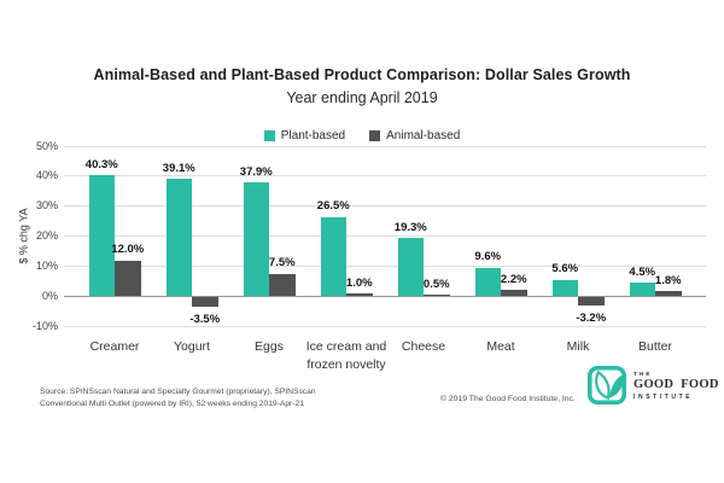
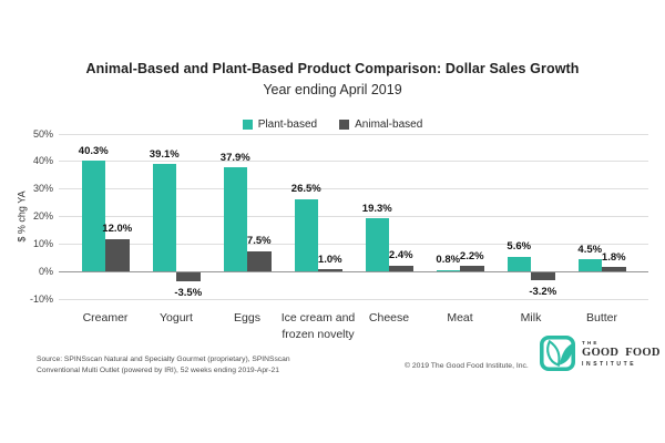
Animal-based/Cheese: 0.5% -> 2.4%
Plant-based/Meat: 9.6% -> 0.8%
